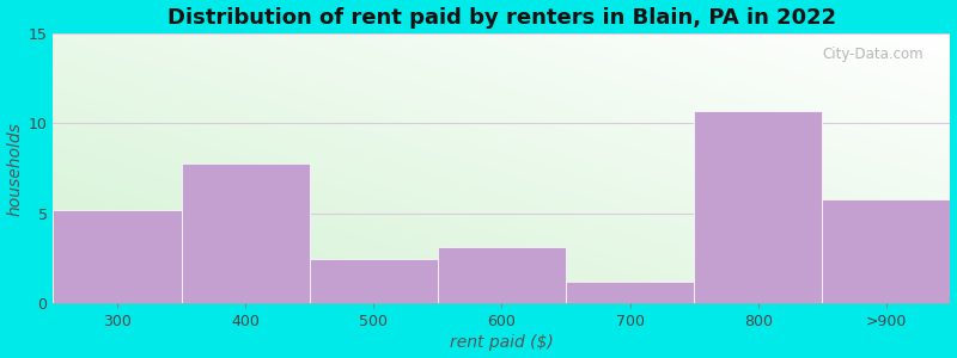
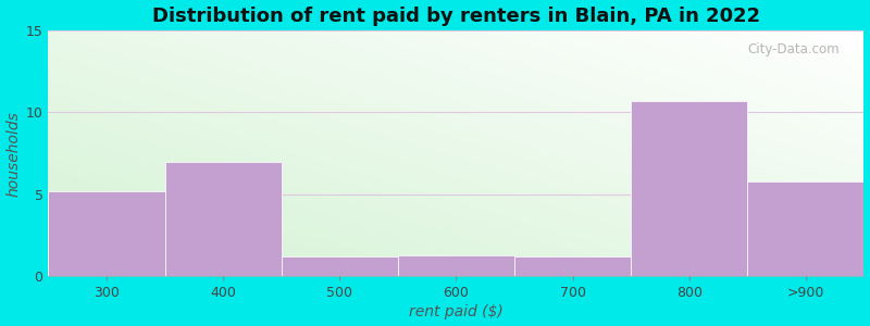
400: 7.8 -> 7.0
500: 2.5 -> 1.2
600: 3.1 -> 1.3
